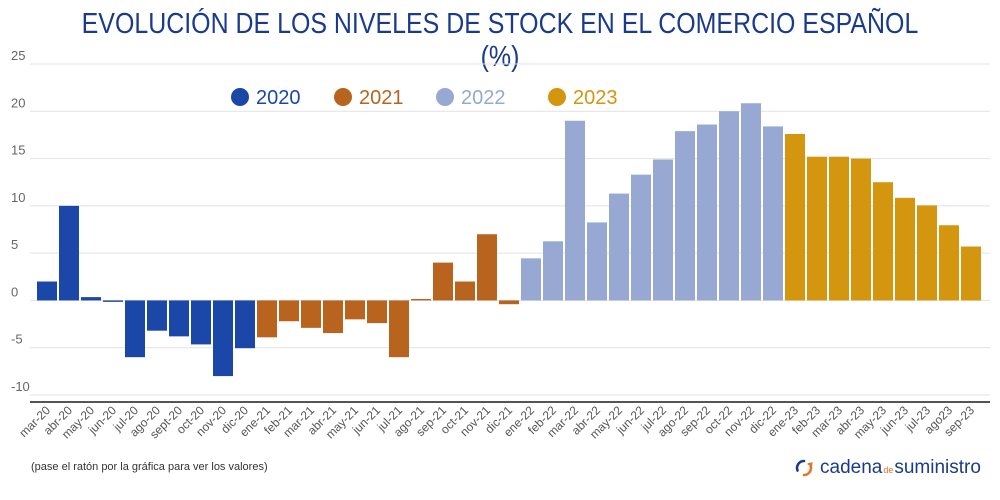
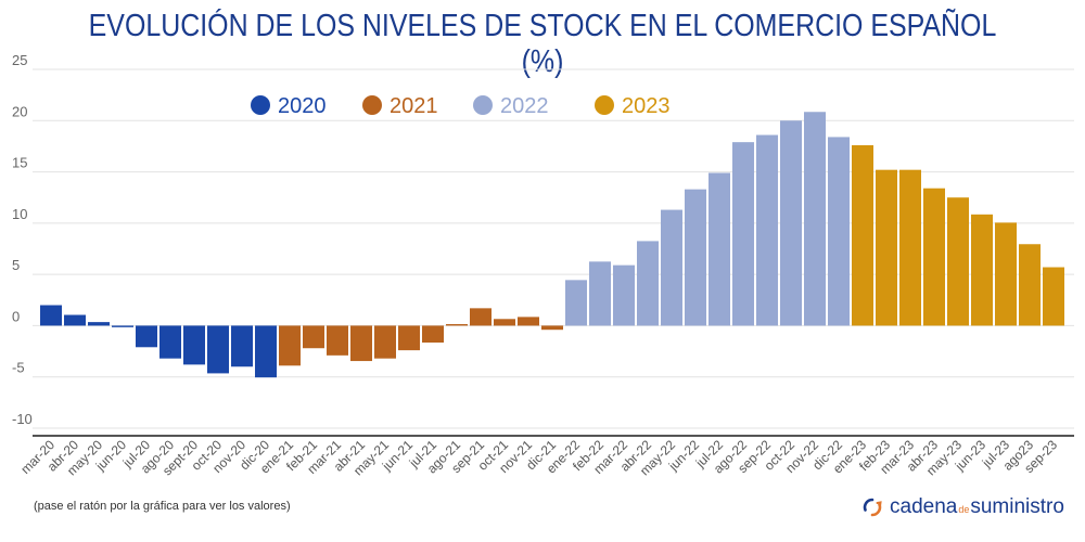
abr-20: 10 -> 1
jul-20: -6 -> -2
nov-20: -8 -> -4
may-21: -2 -> -3
jul-21: -6 -> -2
sep-21: 4 -> 2
oct-21: 2 -> 1
nov-21: 7 -> 1
mar-22: 19 -> 6
abr-23: 15 -> 13
